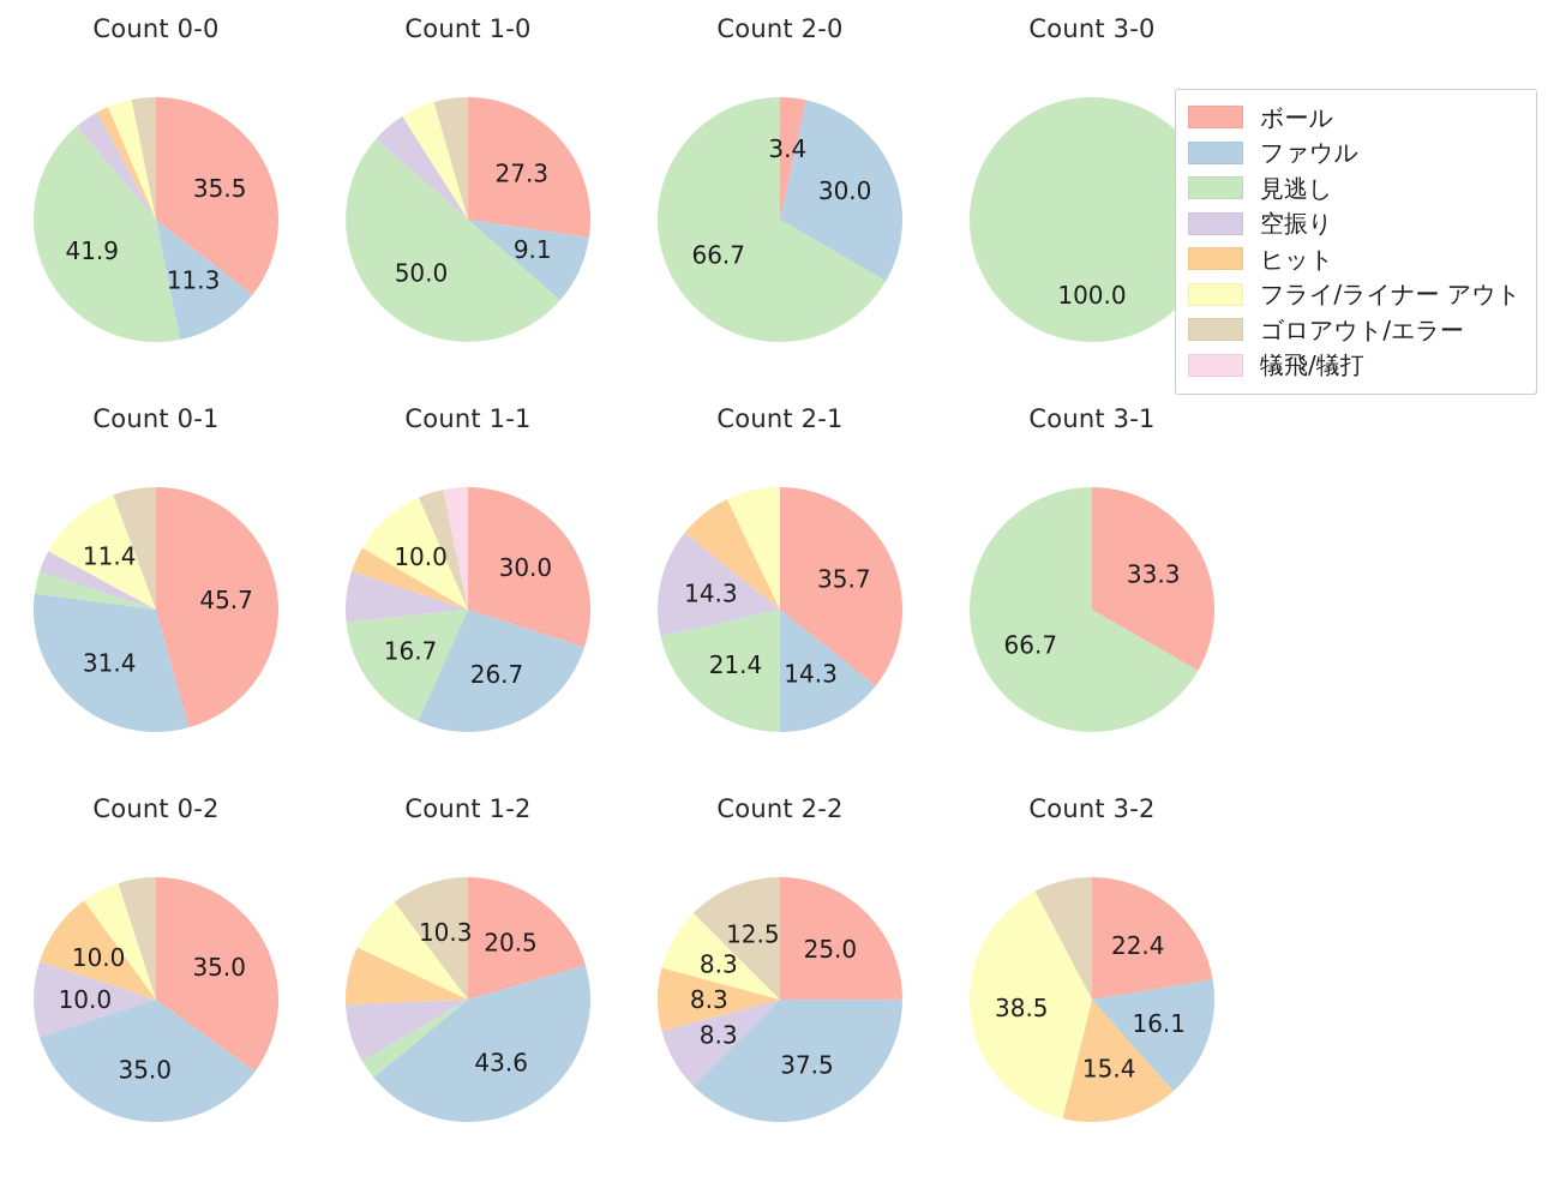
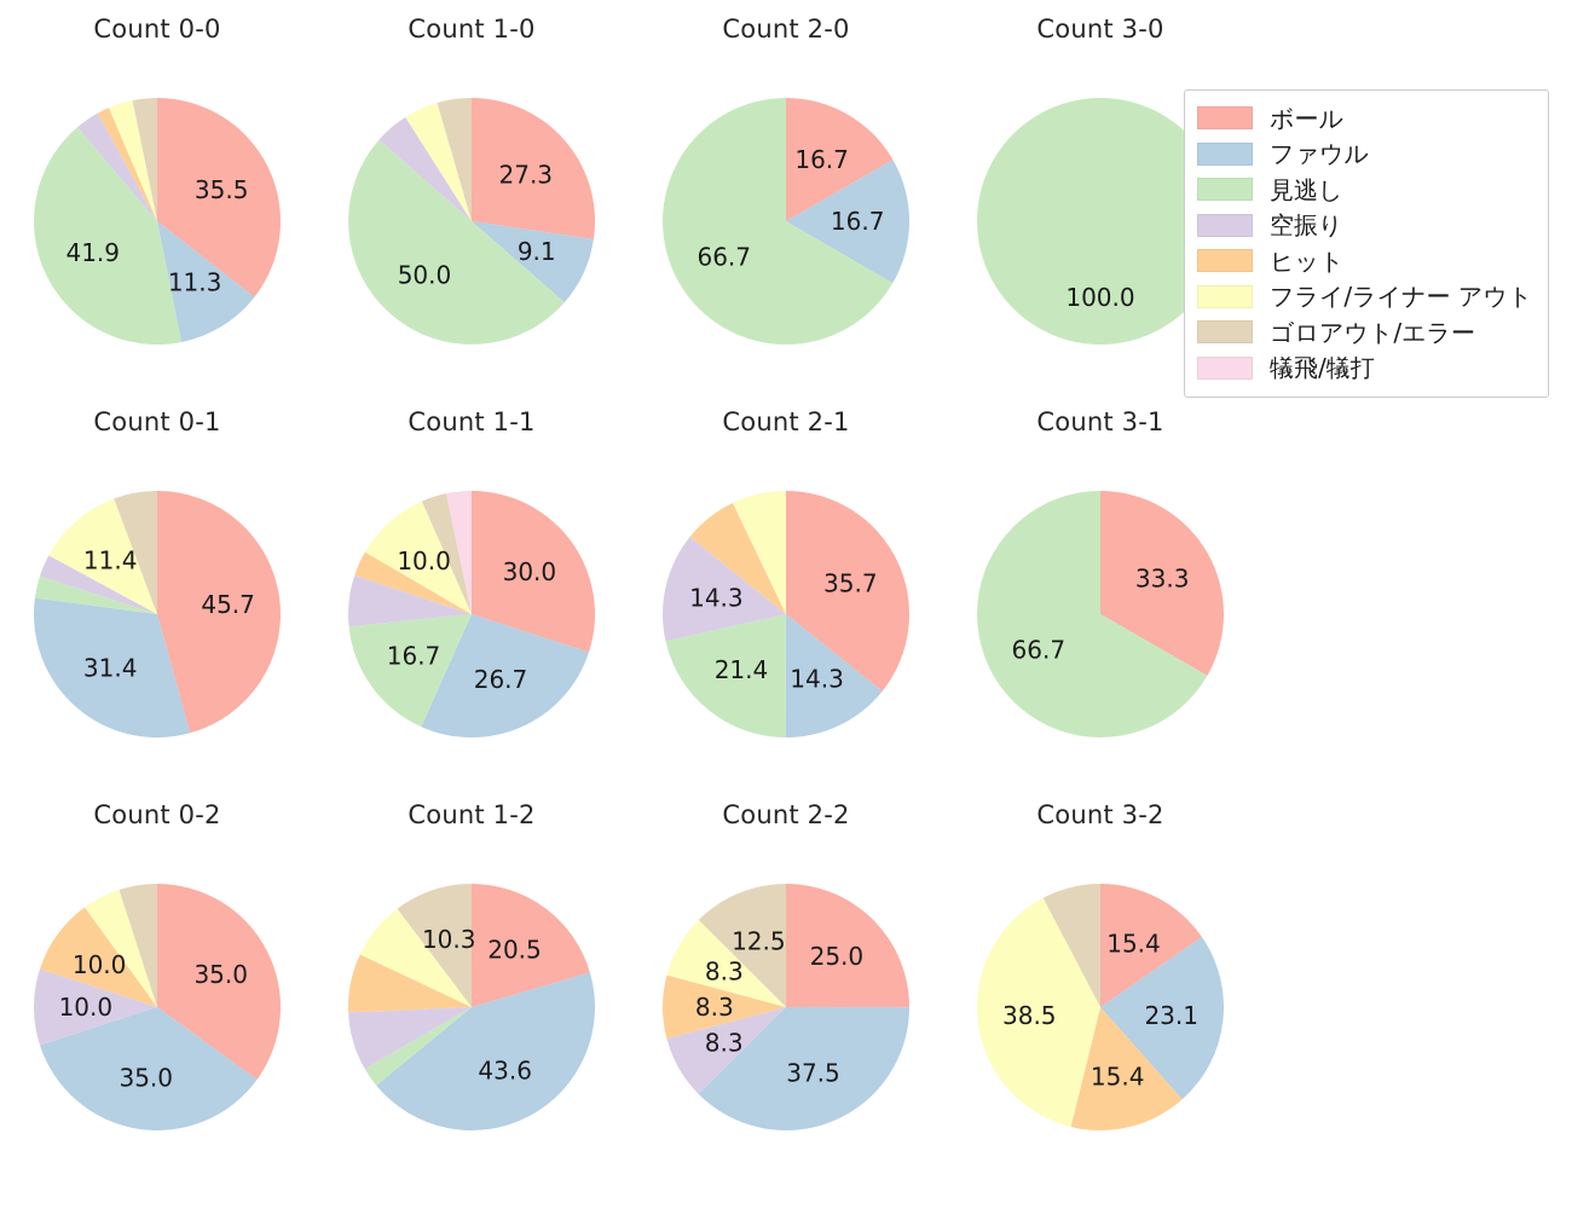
Count 2-0/ボール: 3.4 -> 16.7
Count 2-0/ファウル: 30.0 -> 16.7
Count 3-2/ボール: 22.4 -> 15.4
Count 3-2/ファウル: 16.1 -> 23.1
